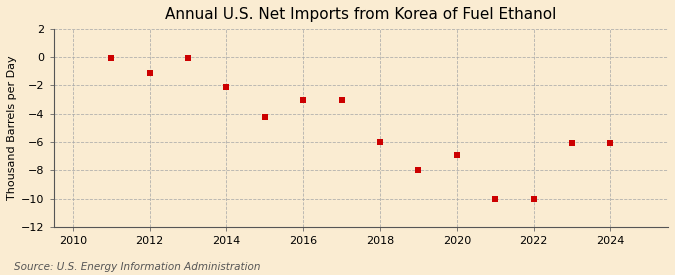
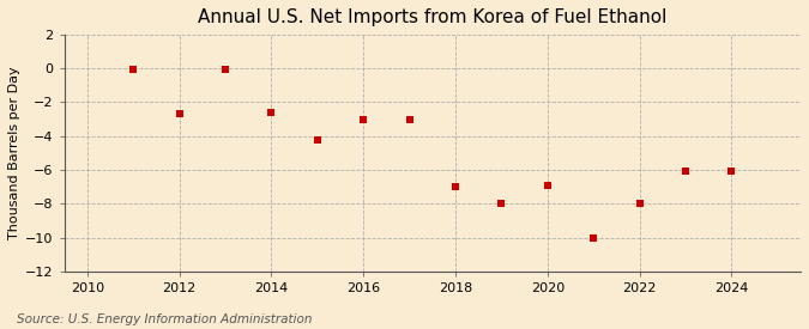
2012: -1.1 -> -2.7
2014: -2.1 -> -2.6
2018: -6.0 -> -7.0
2022: -10.0 -> -8.0
